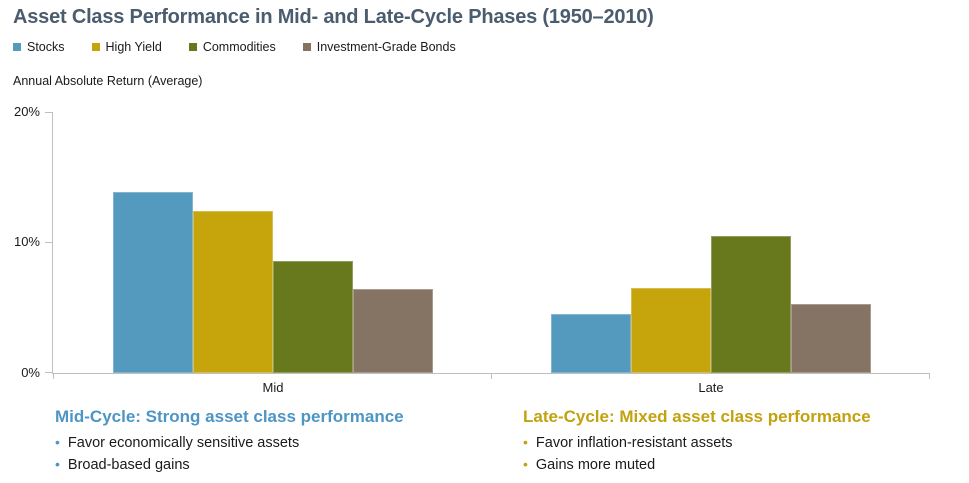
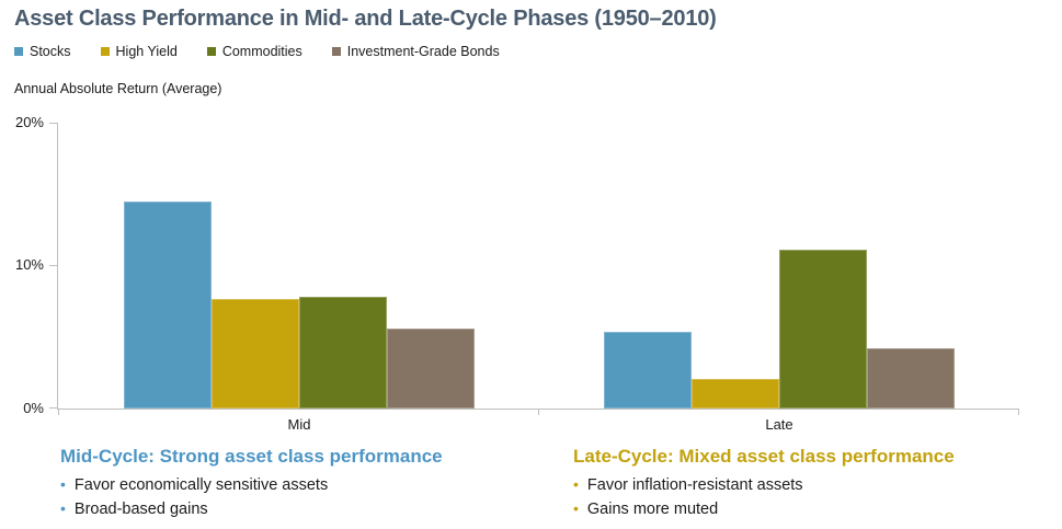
Stocks/Mid: 13.9% -> 14.5%
High Yield/Mid: 12.4% -> 7.7%
Commodities/Mid: 8.6% -> 7.8%
Investment-Grade Bonds/Mid: 6.4% -> 5.6%
Stocks/Late: 4.5% -> 5.4%
High Yield/Late: 6.5% -> 2.1%
Commodities/Late: 10.5% -> 11.1%
Investment-Grade Bonds/Late: 5.3% -> 4.2%
